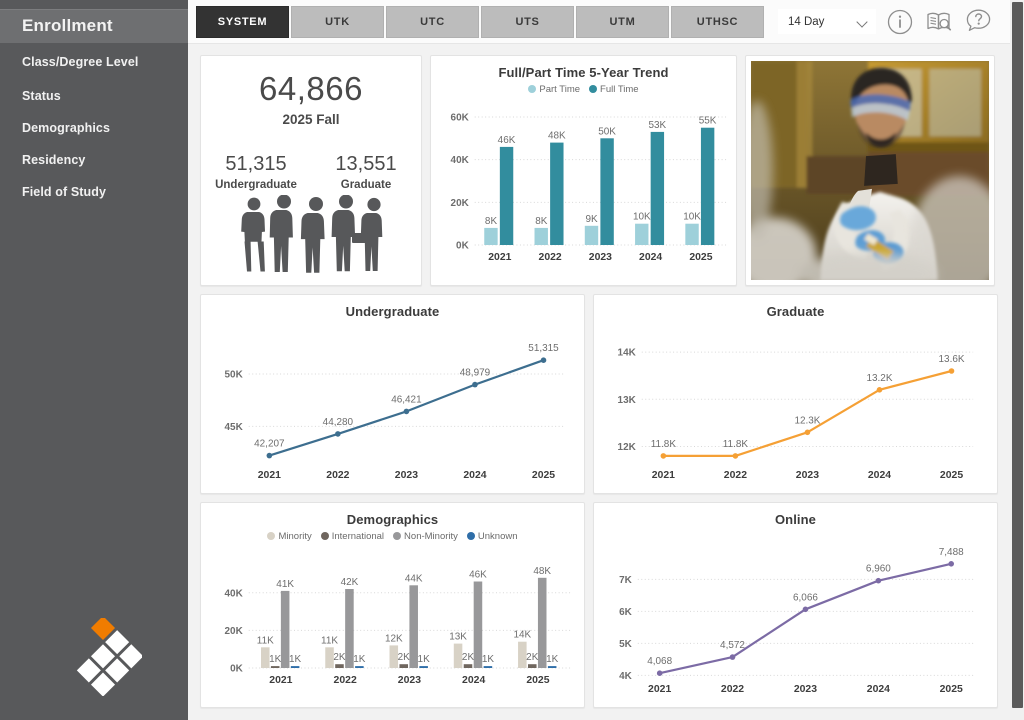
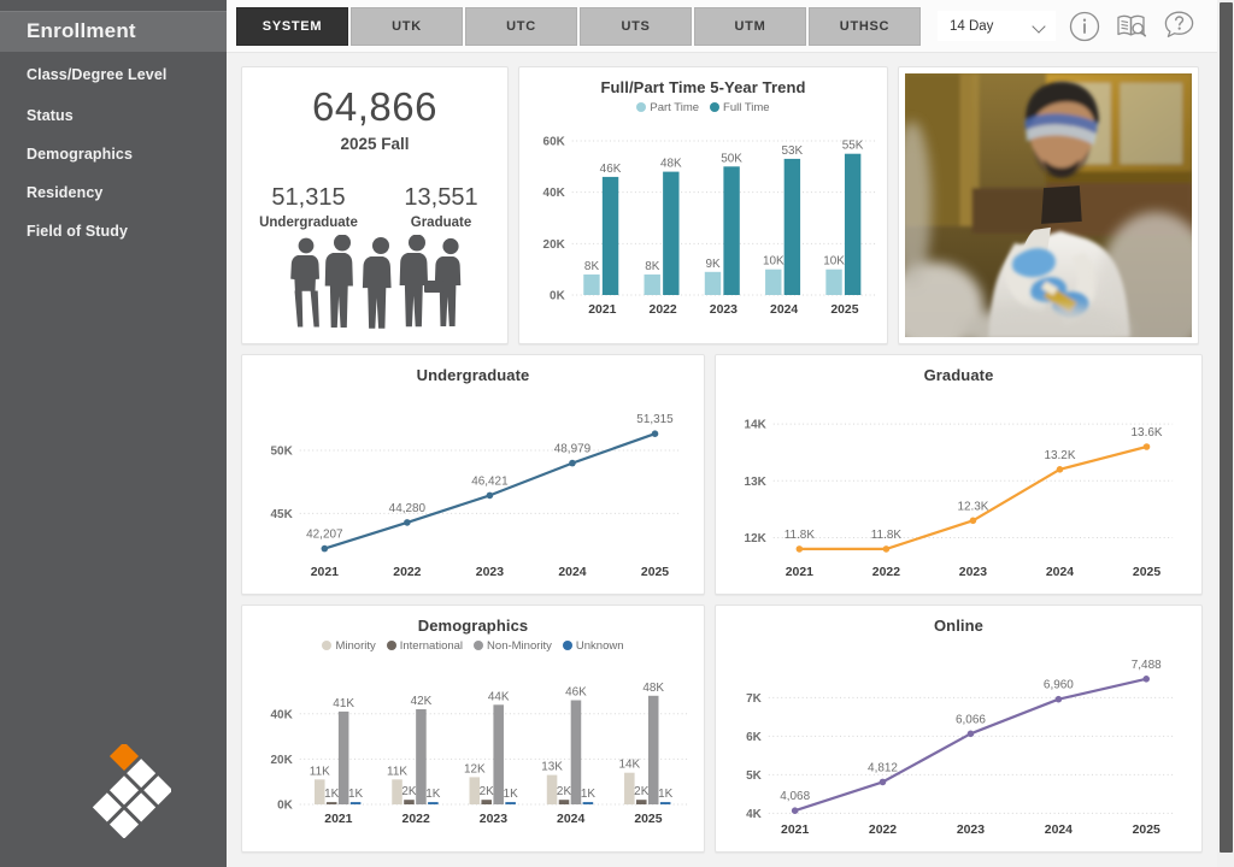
Online/2022: 4,572 -> 4,812
